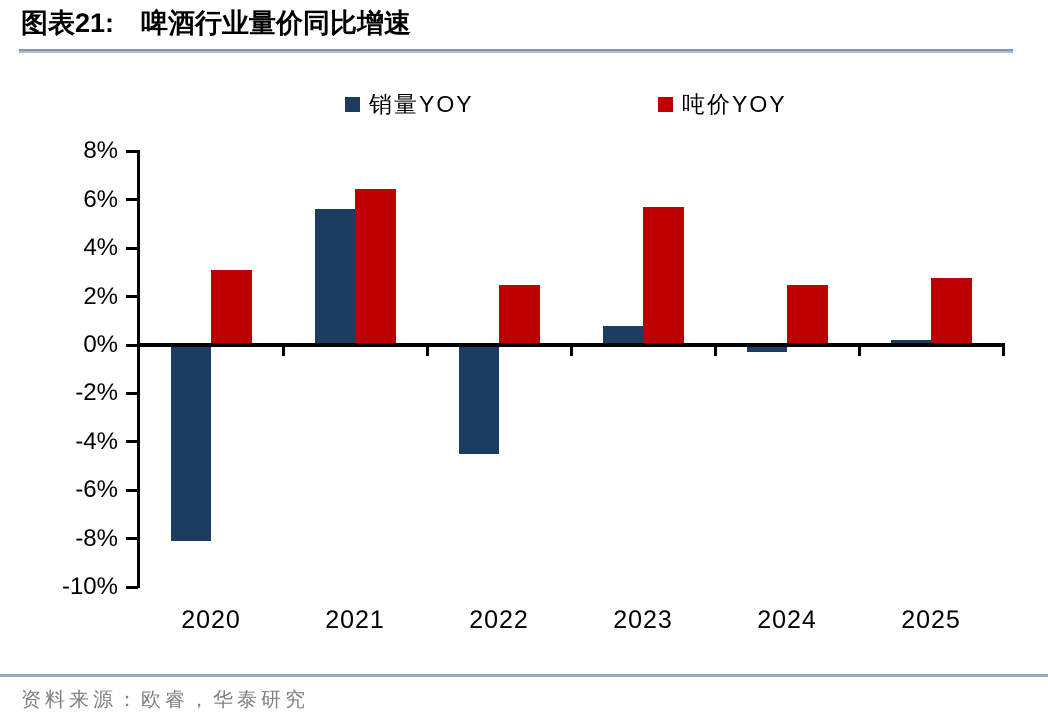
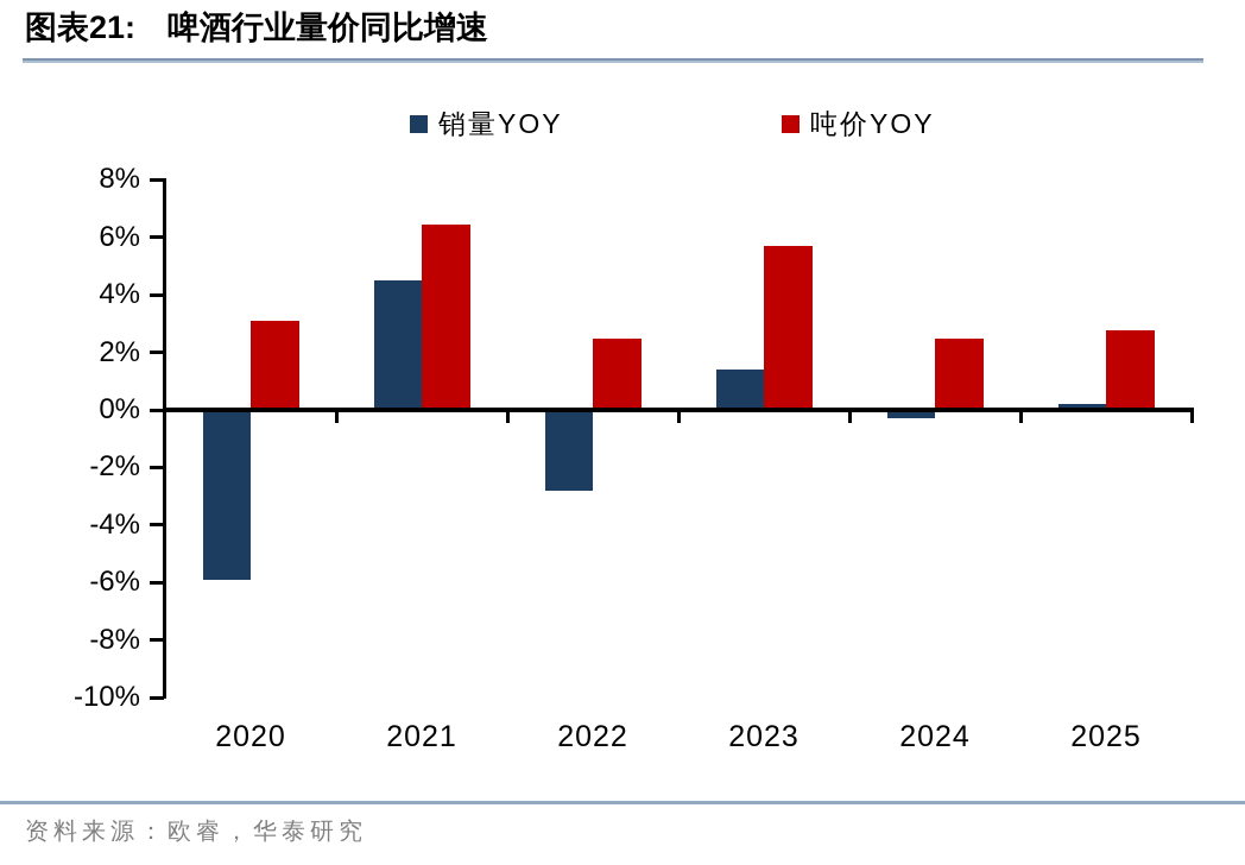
销量YOY/2020: -8.1% -> -5.9%
销量YOY/2021: 5.6% -> 4.5%
销量YOY/2022: -4.5% -> -2.8%
销量YOY/2023: 0.8% -> 1.4%
